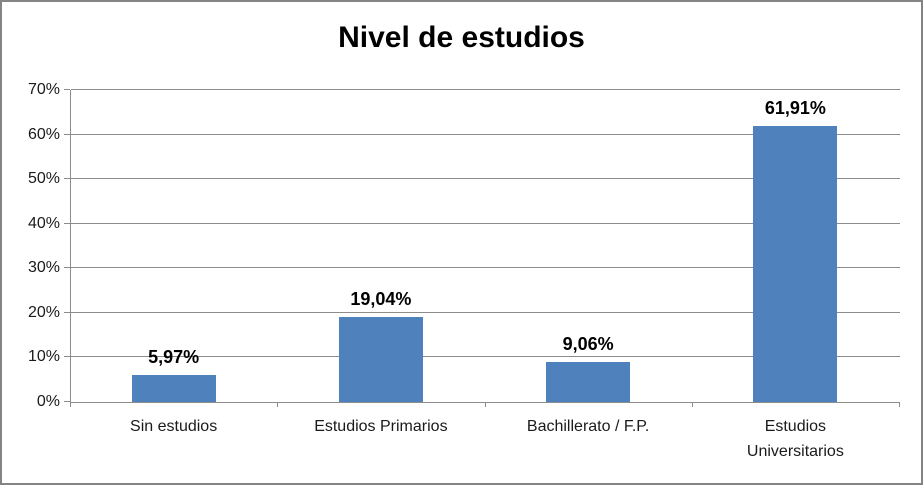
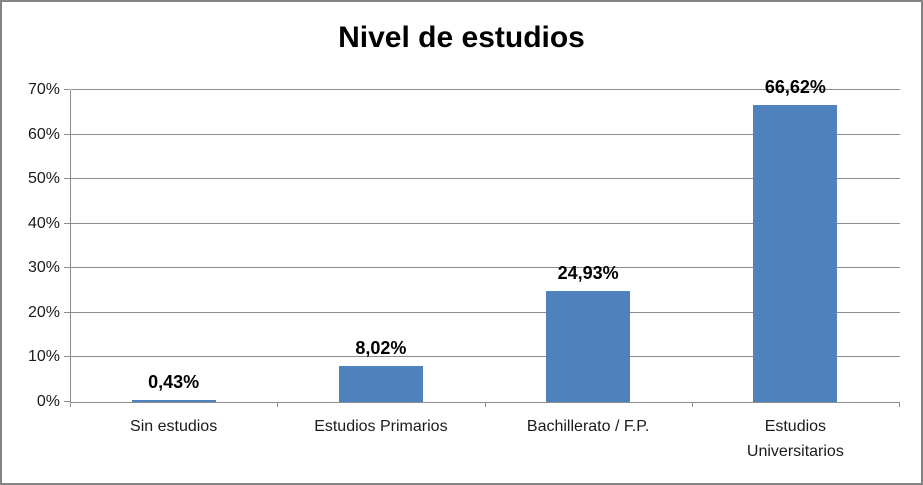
Sin estudios: 5,97% -> 0,43%
Estudios Primarios: 19,04% -> 8,02%
Bachillerato / F.P.: 9,06% -> 24,93%
Estudios Universitarios: 61,91% -> 66,62%
